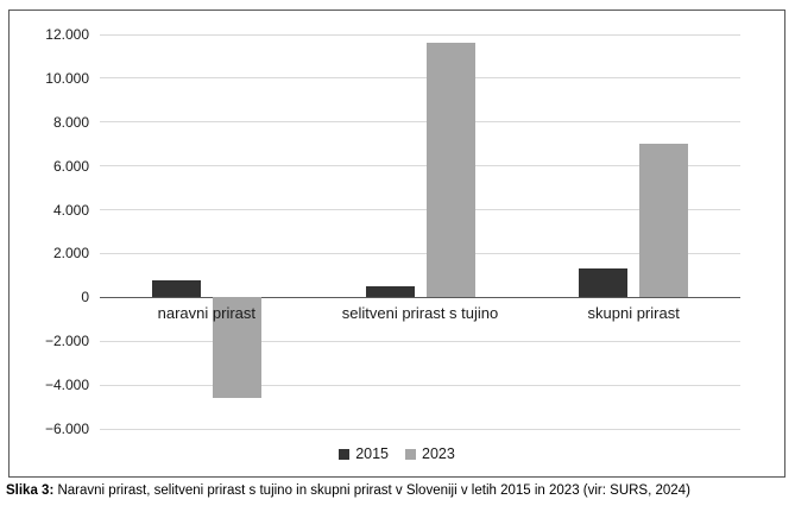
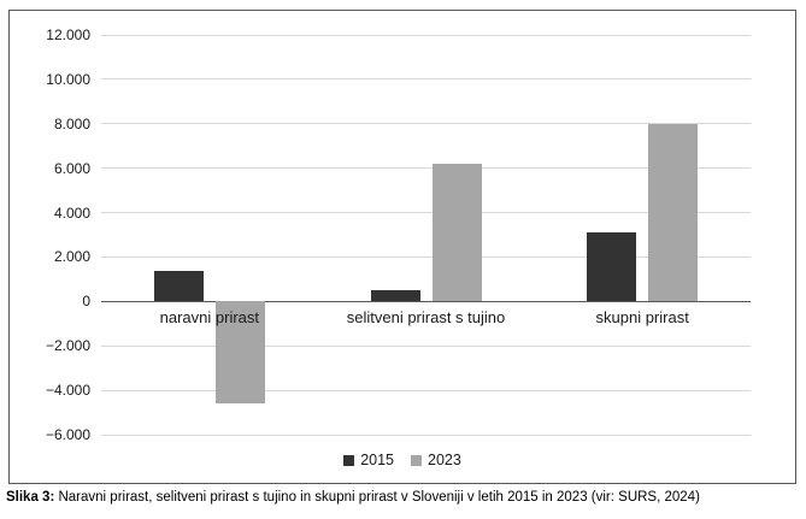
2015/naravni prirast: 800 -> 1400
2023/selitveni prirast s tujino: 11600 -> 6200
2015/skupni prirast: 1300 -> 3100
2023/skupni prirast: 7000 -> 8000
